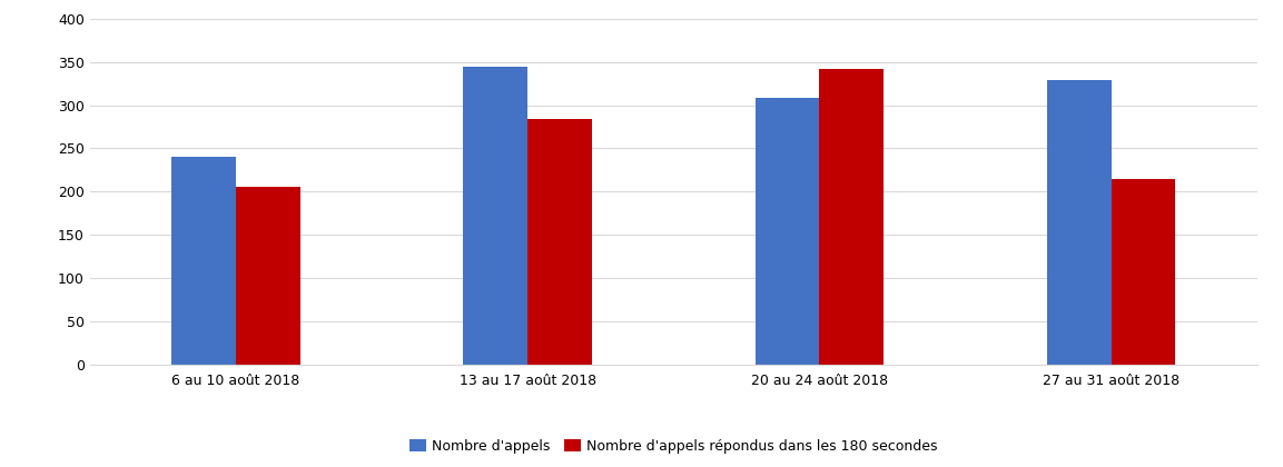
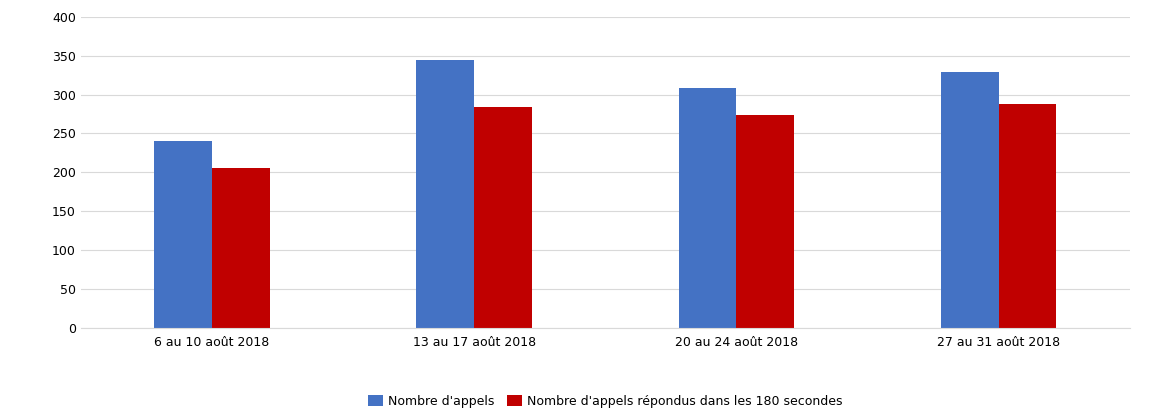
Nombre d'appels répondus dans les 180 secondes/20 au 24 août 2018: 342 -> 273
Nombre d'appels répondus dans les 180 secondes/27 au 31 août 2018: 214 -> 288
